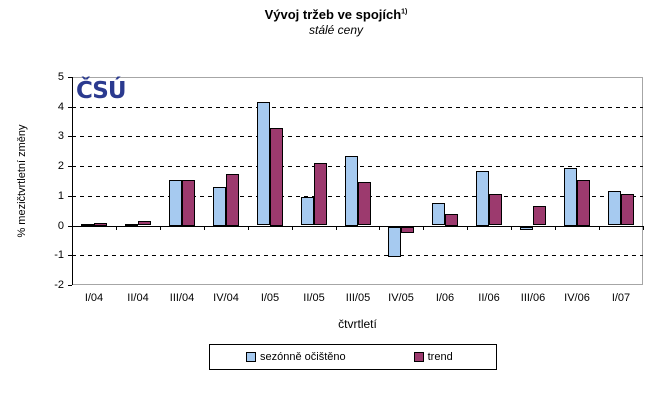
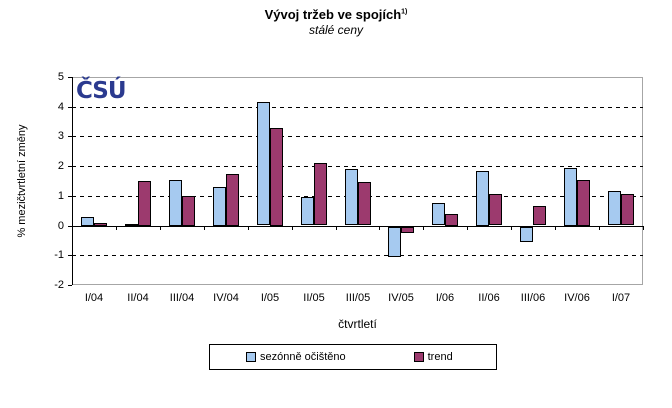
sezónně očištěno/I/04: 0.1 -> 0.3
trend/II/04: 0.1 -> 1.5
trend/III/04: 1.6 -> 1.0
sezónně očištěno/III/05: 2.4 -> 1.9
sezónně očištěno/III/06: -0.1 -> -0.5
